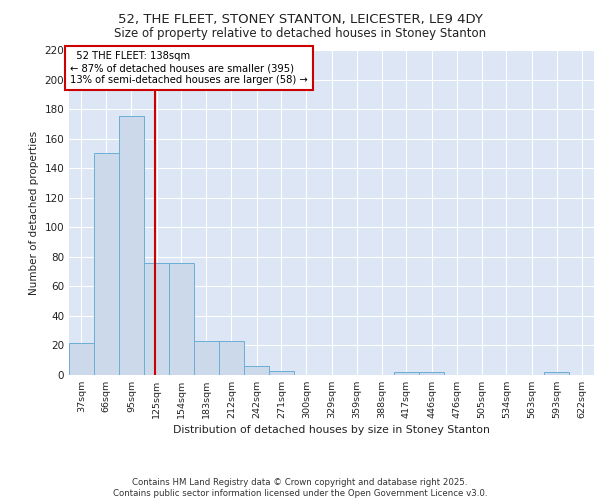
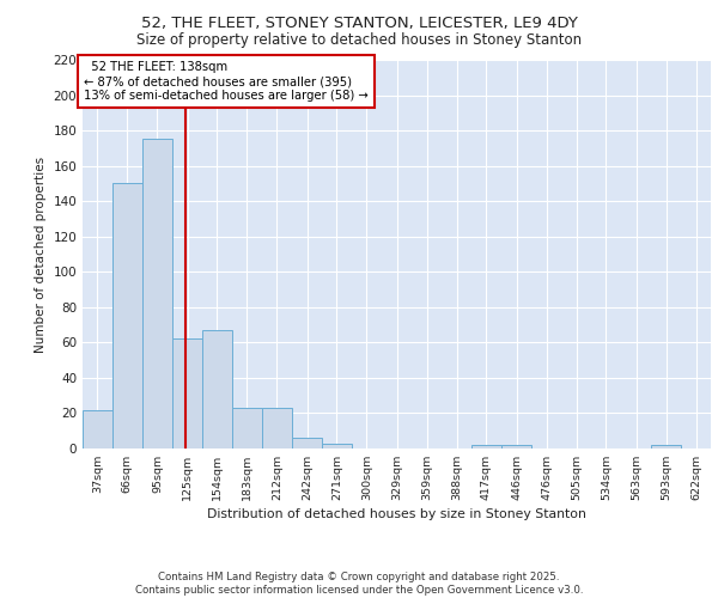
125sqm: 76 -> 62
154sqm: 76 -> 67
